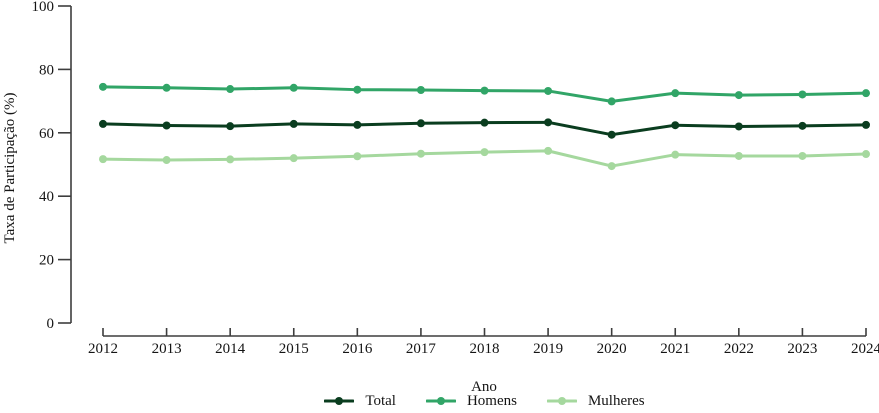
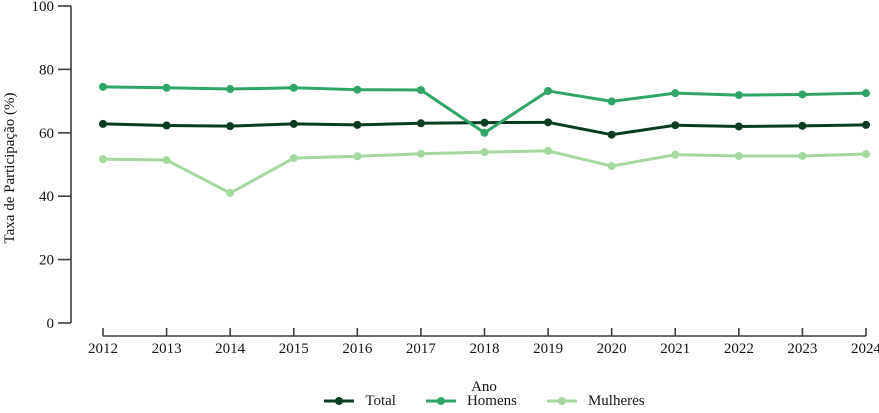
Mulheres/2014: 52 -> 41
Homens/2018: 73 -> 60
